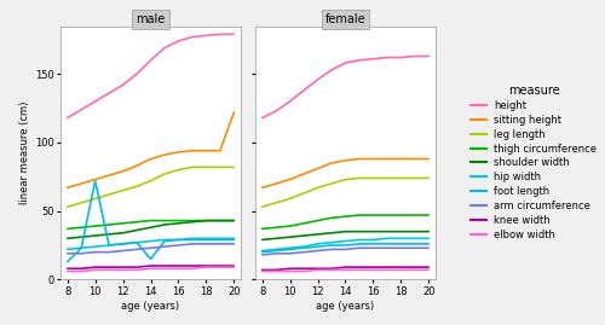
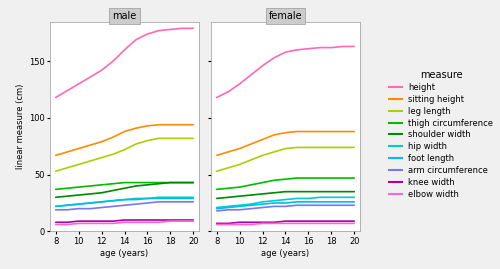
male/hip width/8: 13 -> 22
male/foot length/10: 72 -> 24
male/foot length/14: 15 -> 28
male/sitting height/20: 122 -> 94
